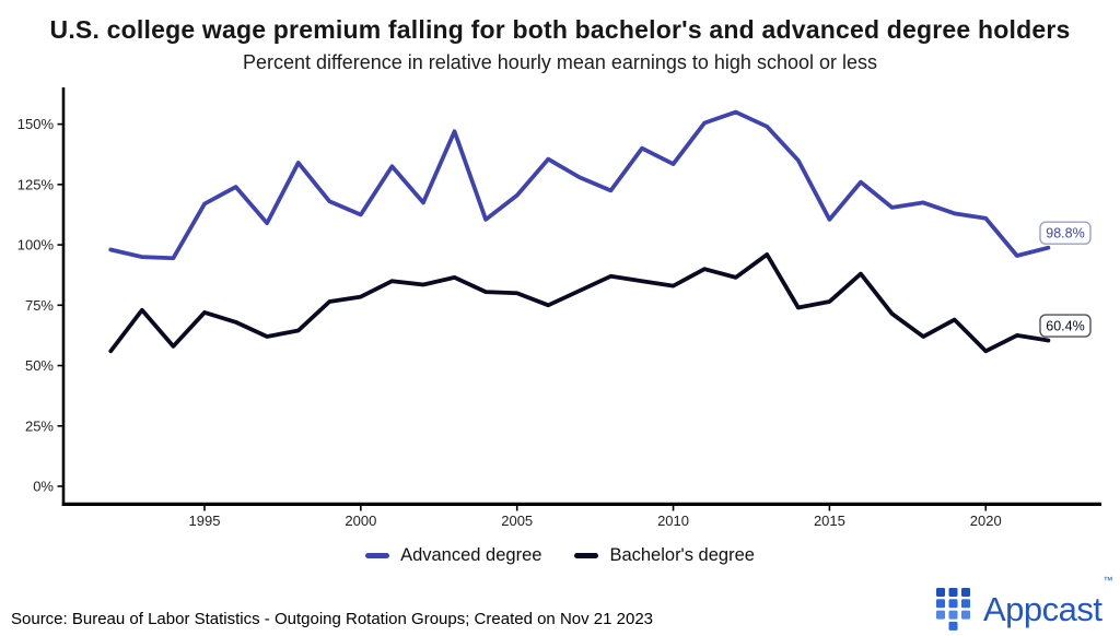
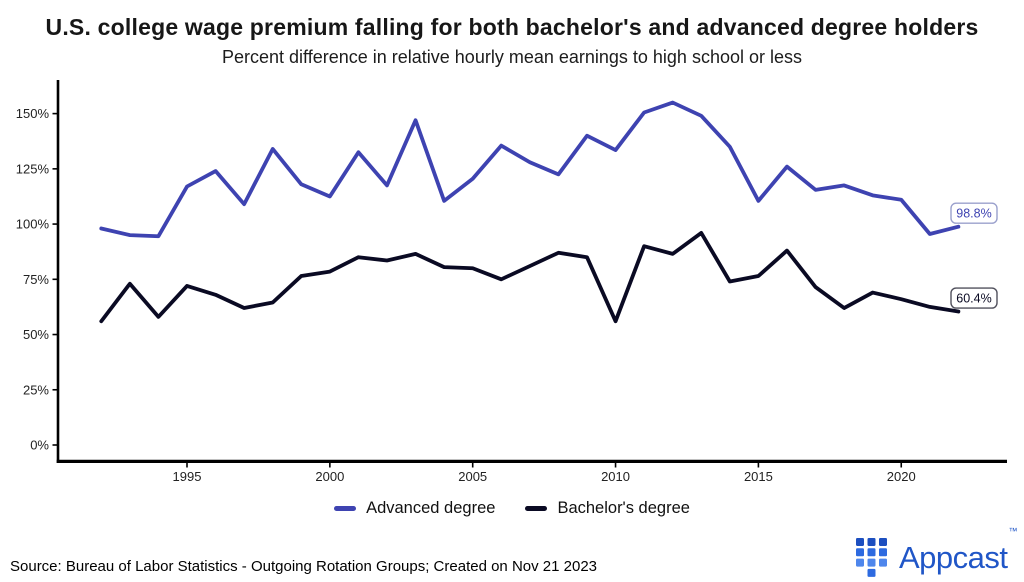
Bachelor's degree/2010: 83% -> 56%
Bachelor's degree/2020: 56% -> 66%
